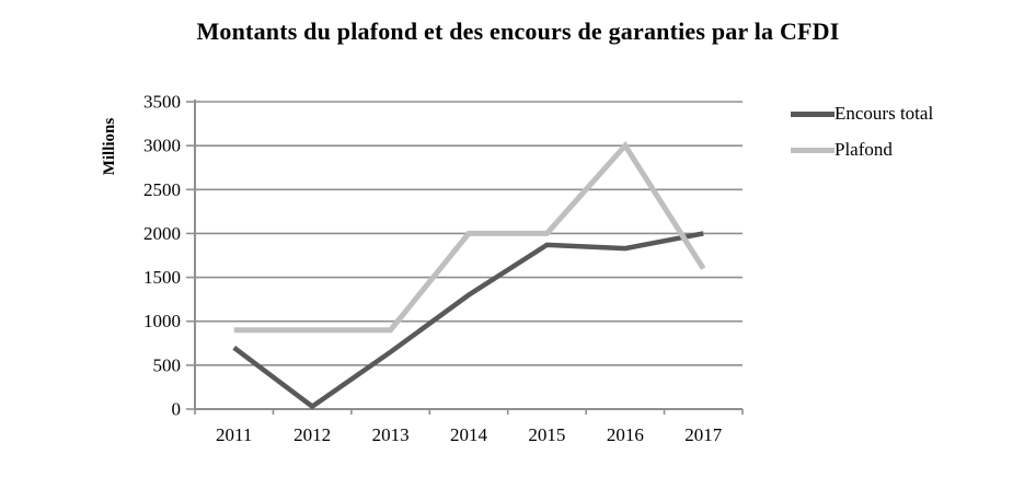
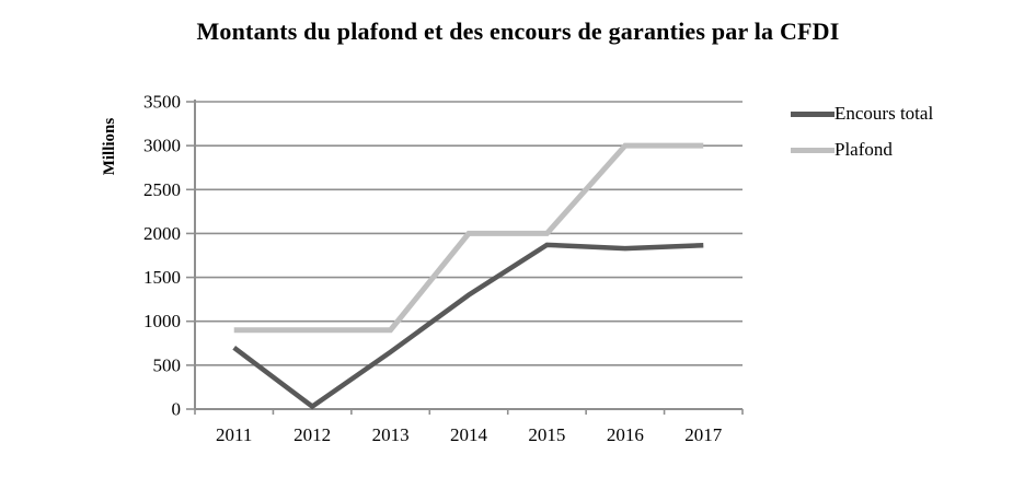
Encours total/2017: 2000 -> 1900
Plafond/2017: 1600 -> 3000
